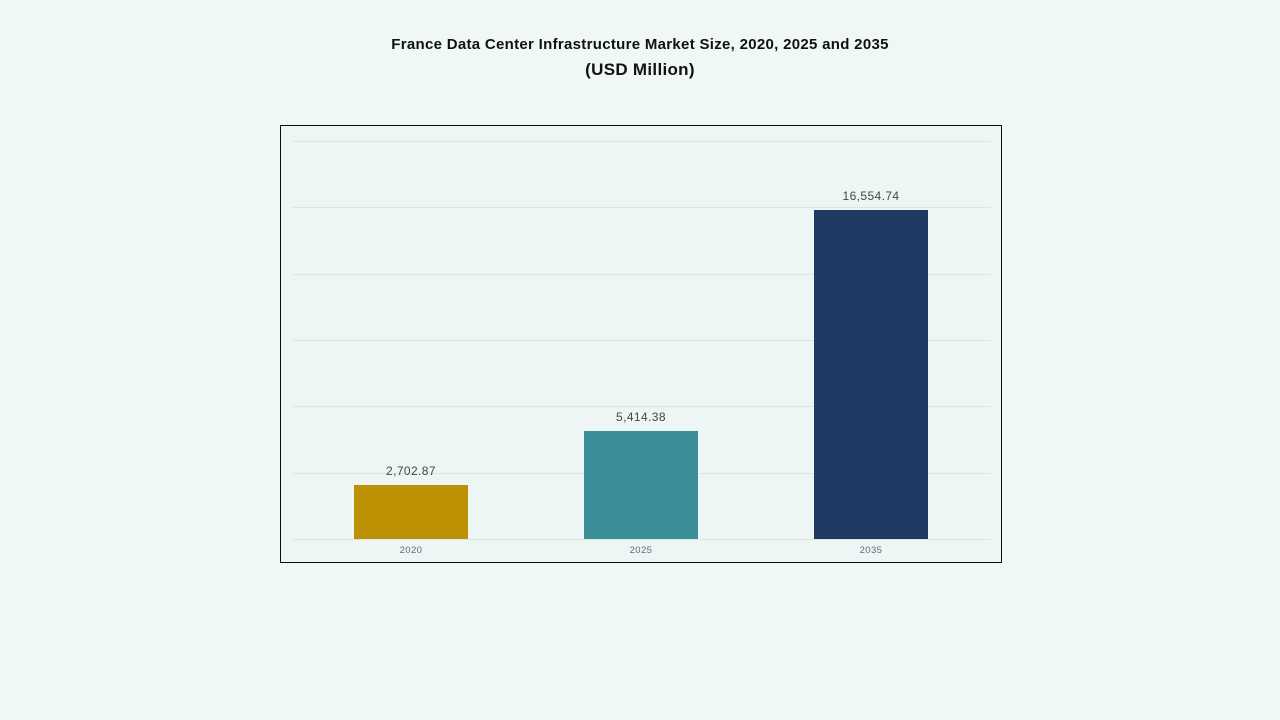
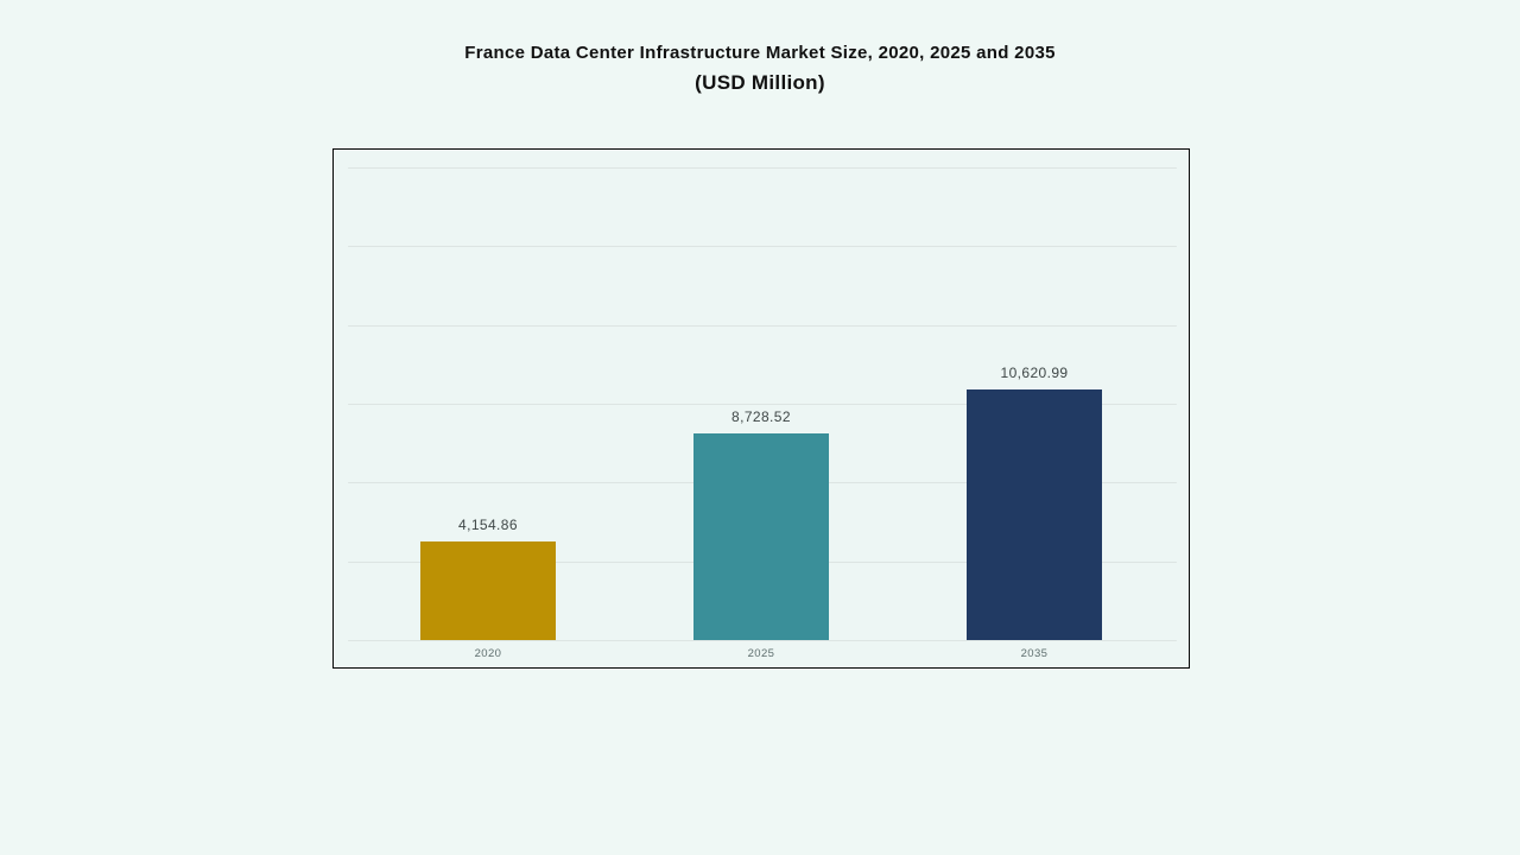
2020: 2,702.87 -> 4,154.86
2025: 5,414.38 -> 8,728.52
2035: 16,554.74 -> 10,620.99
